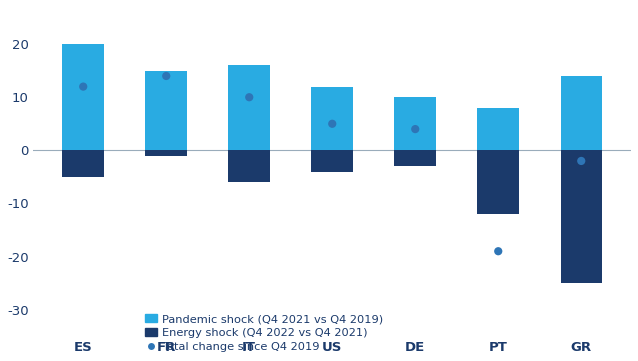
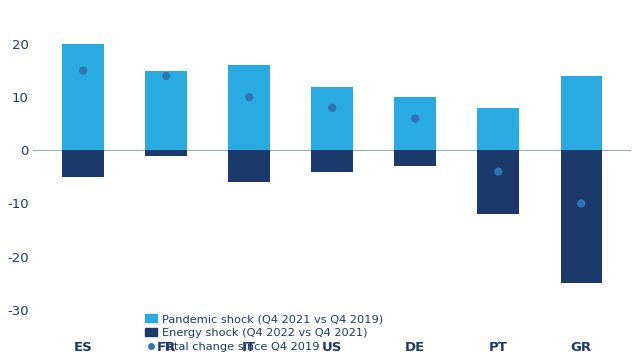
Total change since Q4 2019/ES: 12 -> 15
Total change since Q4 2019/US: 5 -> 8
Total change since Q4 2019/DE: 4 -> 6
Total change since Q4 2019/PT: -19 -> -4
Total change since Q4 2019/GR: -2 -> -10
